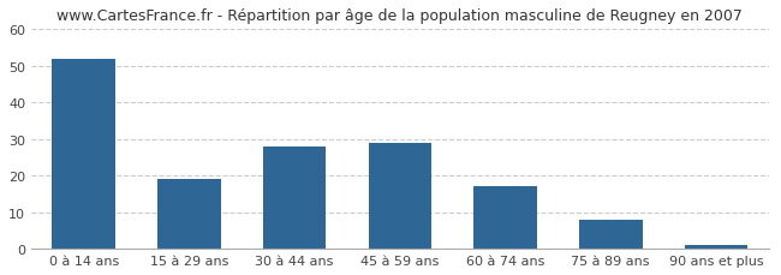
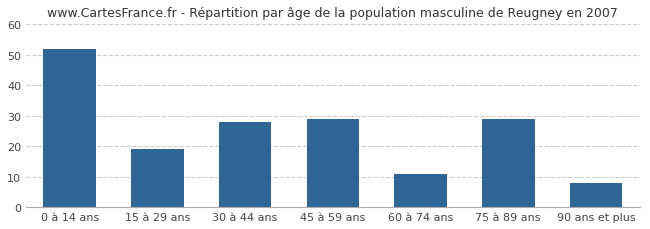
60 à 74 ans: 17 -> 11
75 à 89 ans: 8 -> 29
90 ans et plus: 1 -> 8
